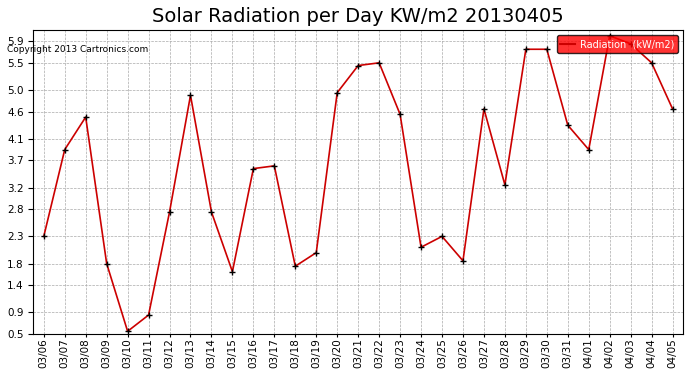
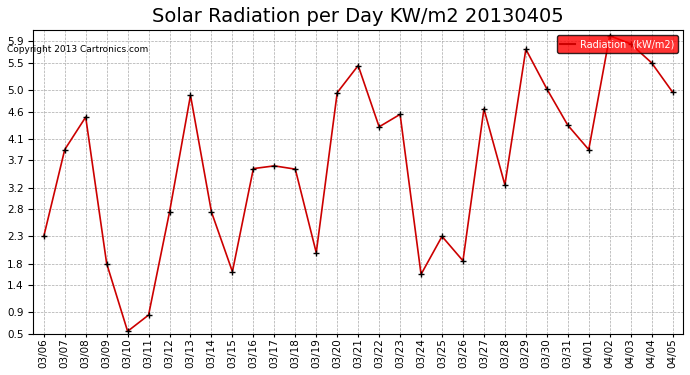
03/18: 1.75 -> 3.54
03/22: 5.50 -> 4.32
03/24: 2.10 -> 1.60
03/30: 5.75 -> 5.02
04/05: 4.65 -> 4.96
